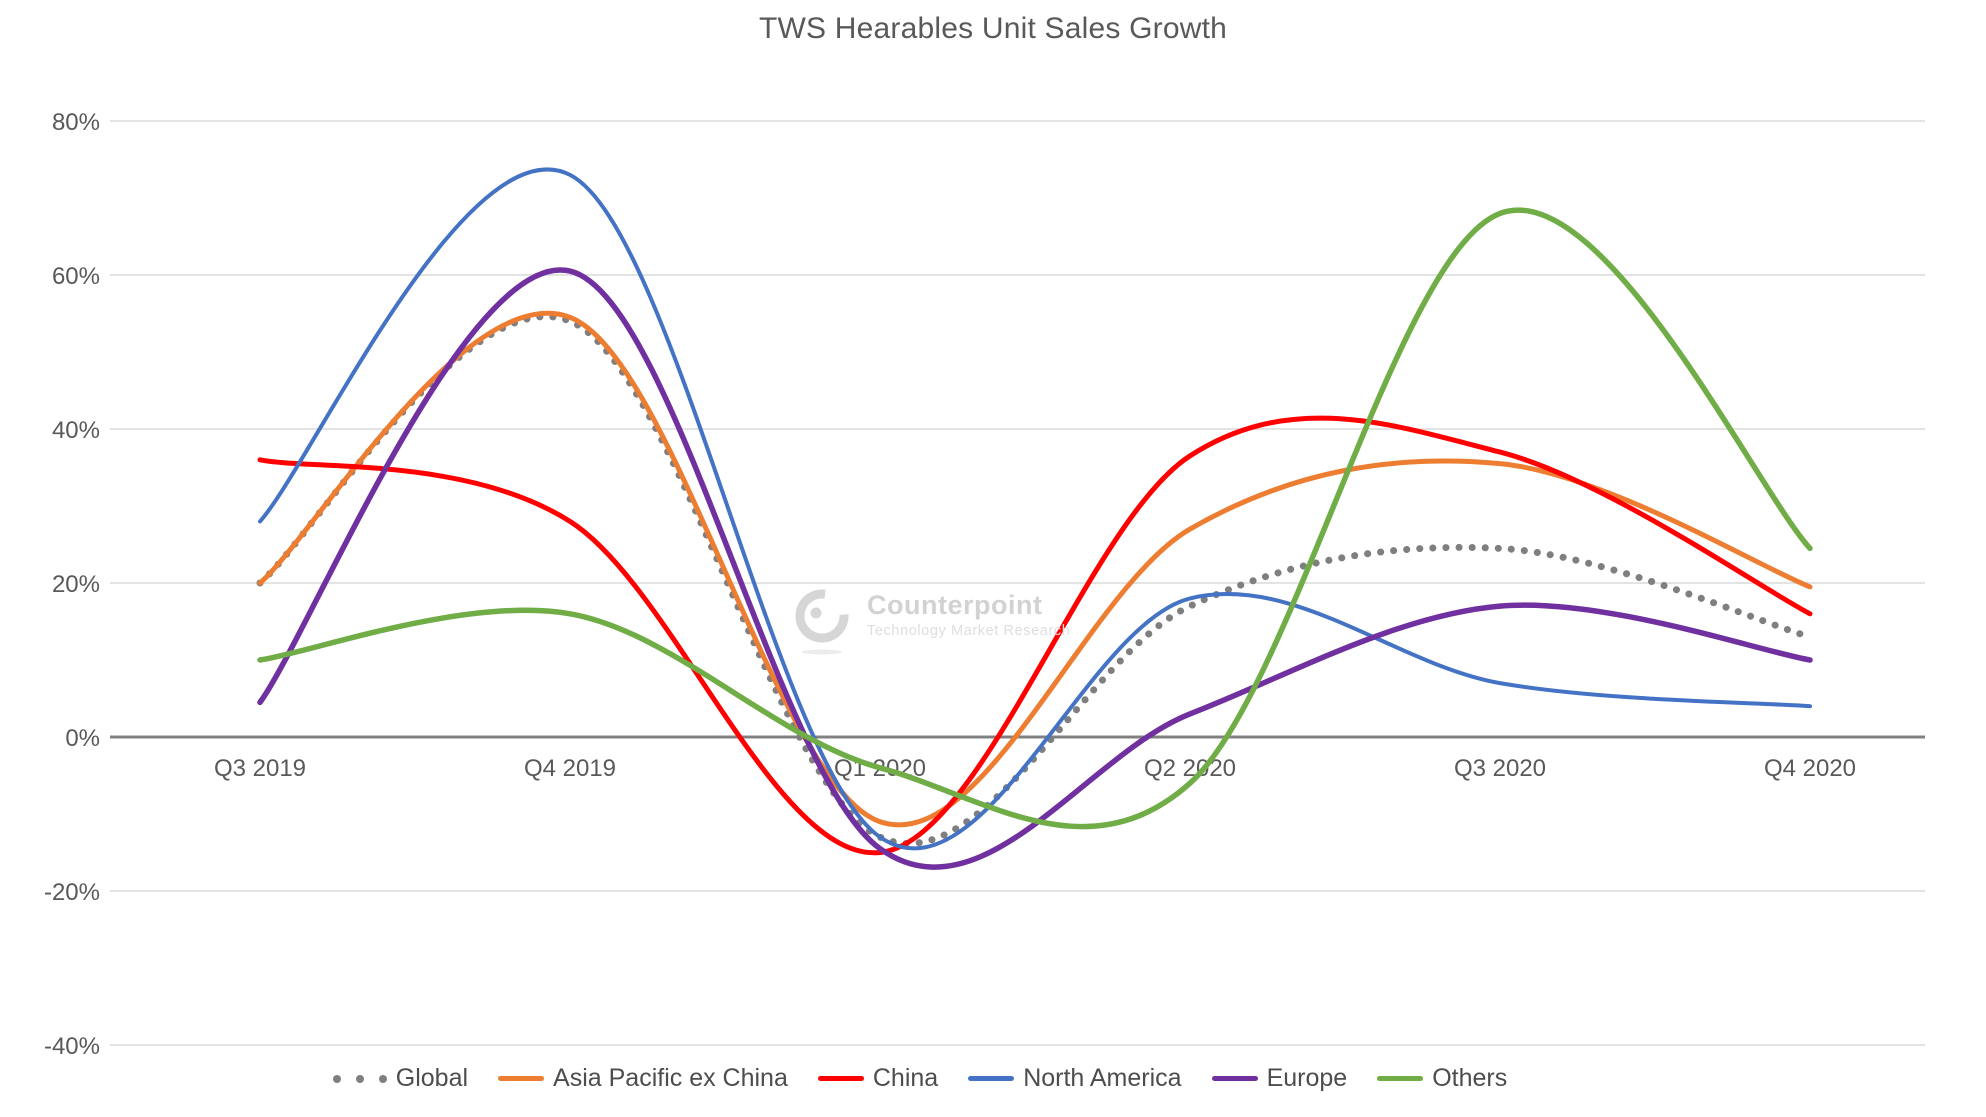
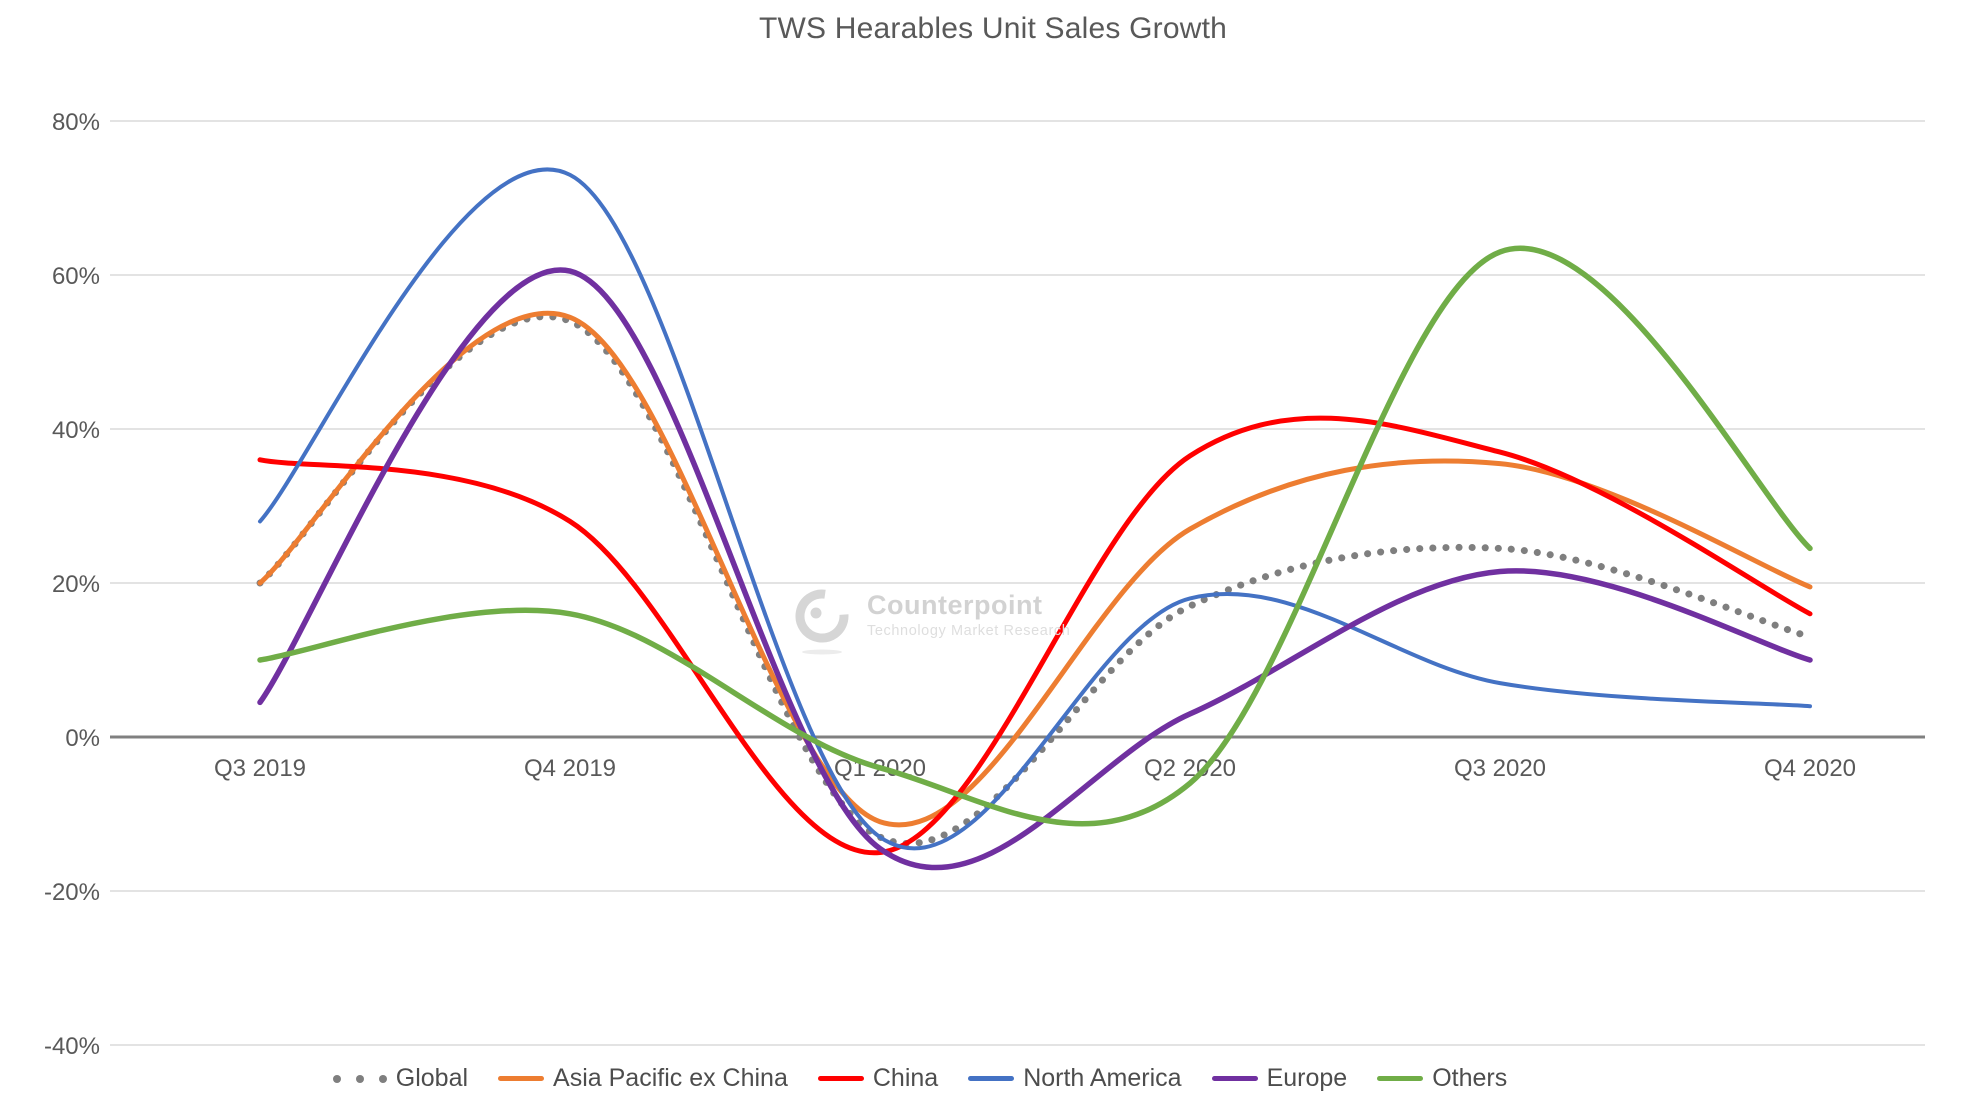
Europe/Q3 2020: 17% -> 22%
Others/Q3 2020: 68% -> 63%
